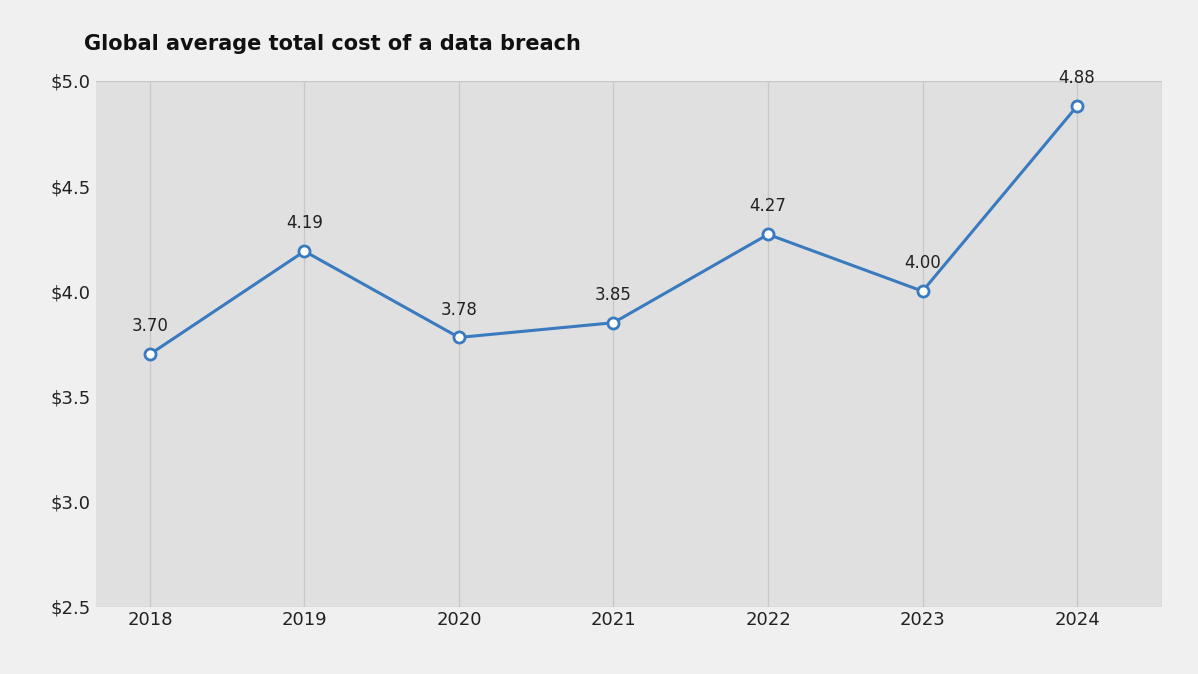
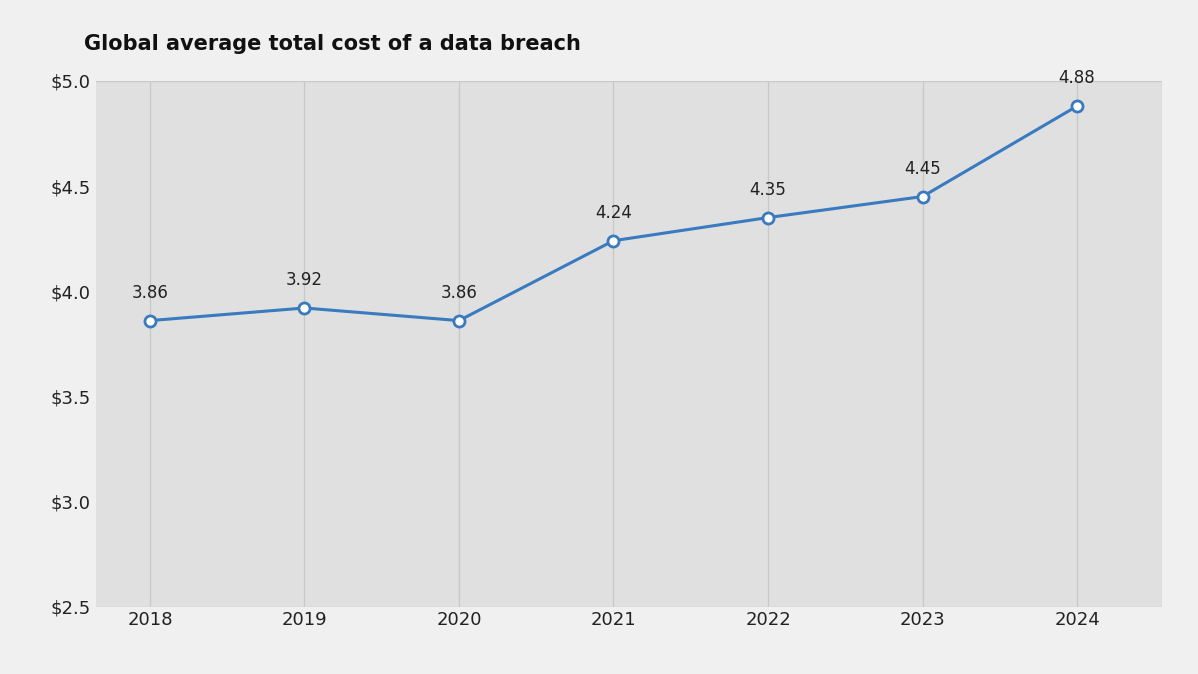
2018: 3.70 -> 3.86
2019: 4.19 -> 3.92
2020: 3.78 -> 3.86
2021: 3.85 -> 4.24
2022: 4.27 -> 4.35
2023: 4.00 -> 4.45
